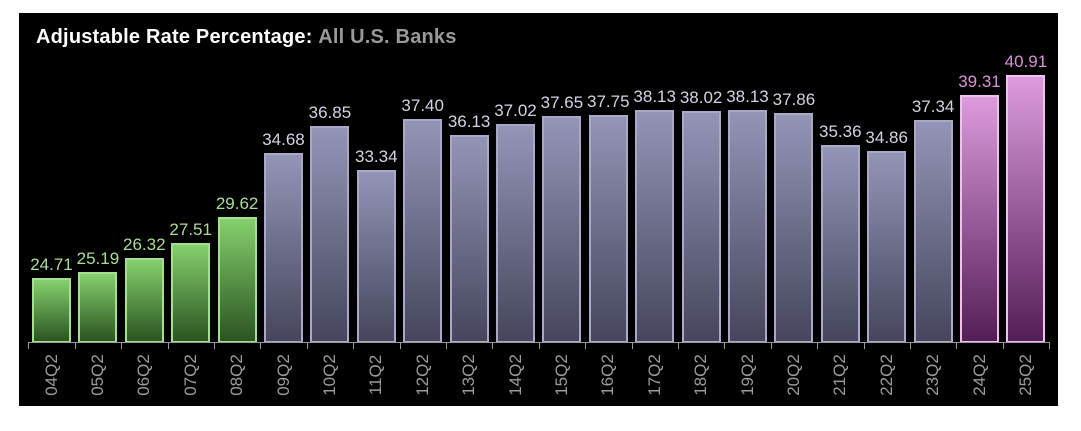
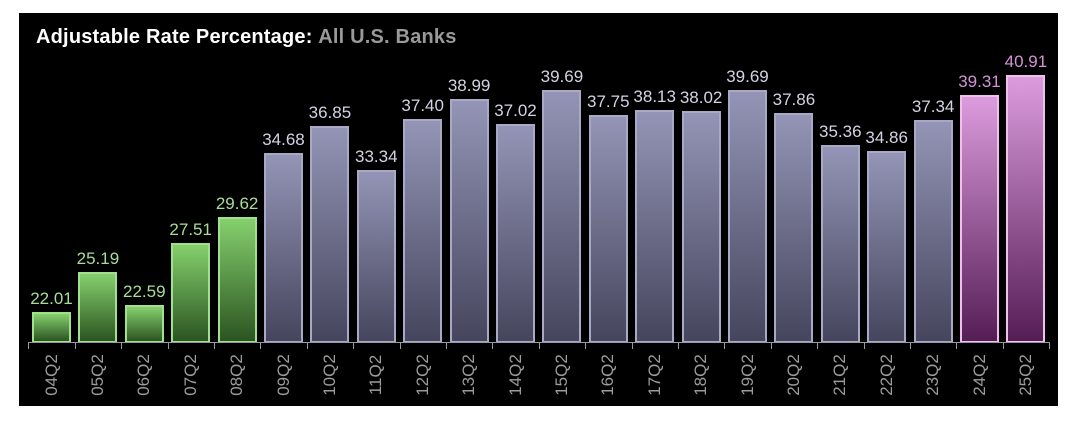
04Q2: 24.71 -> 22.01
06Q2: 26.32 -> 22.59
13Q2: 36.13 -> 38.99
15Q2: 37.65 -> 39.69
19Q2: 38.13 -> 39.69
